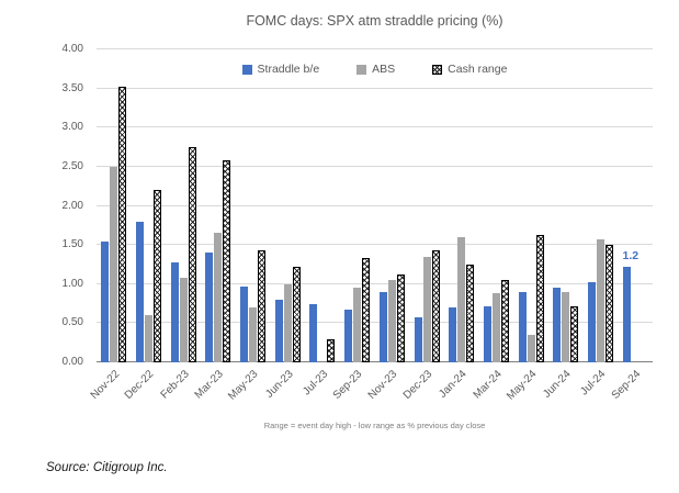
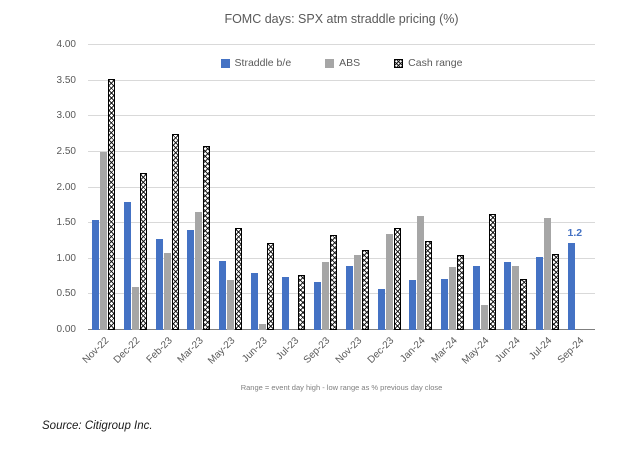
ABS/Jun-23: 1.0 -> 0.1
Cash range/Jul-23: 0.3 -> 0.8
Cash range/Jul-24: 1.5 -> 1.1
